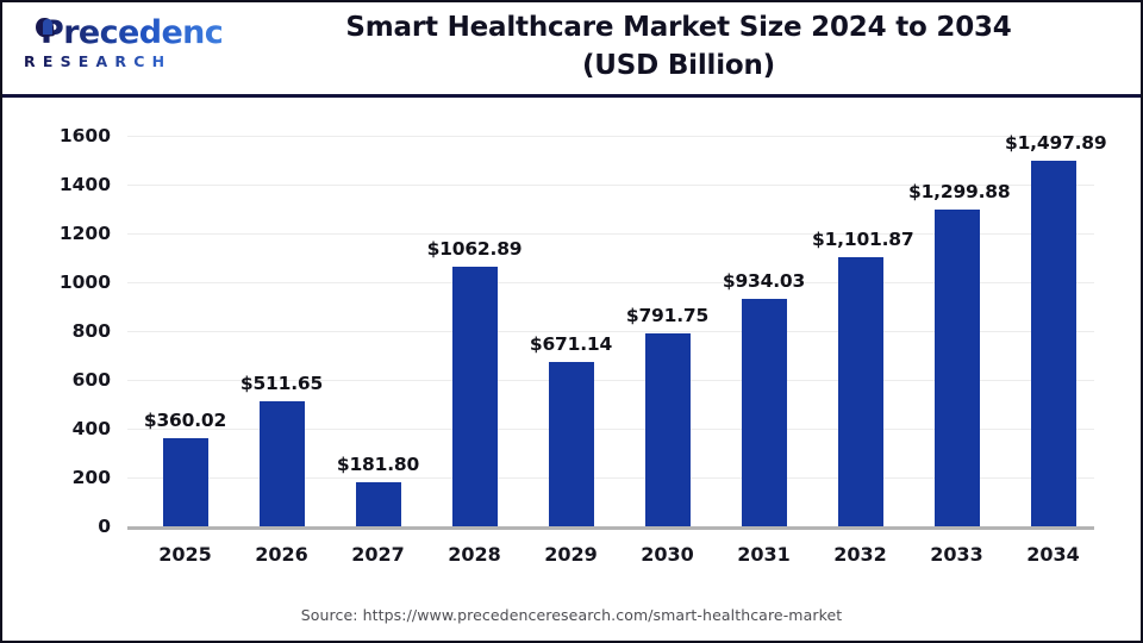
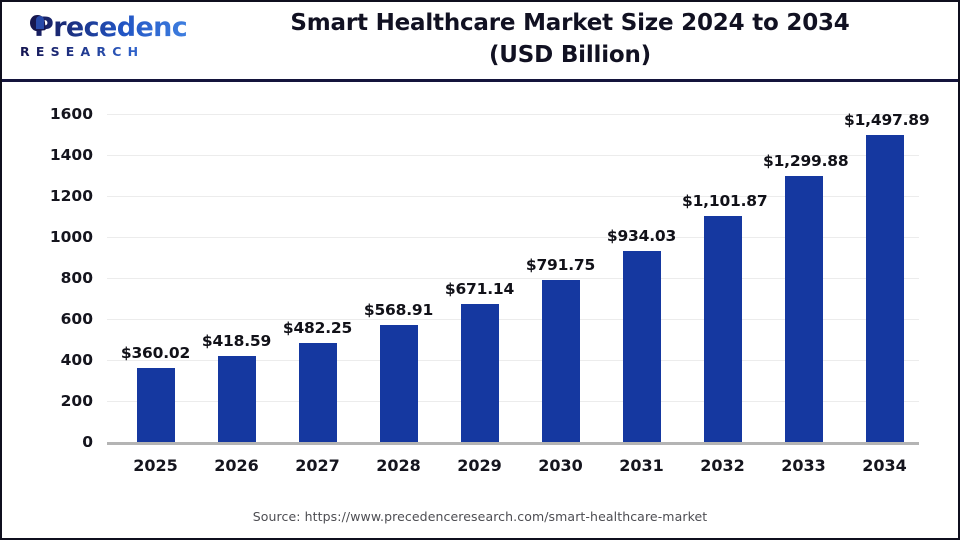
2026: $511.65 -> $418.59
2027: $181.80 -> $482.25
2028: $1062.89 -> $568.91
